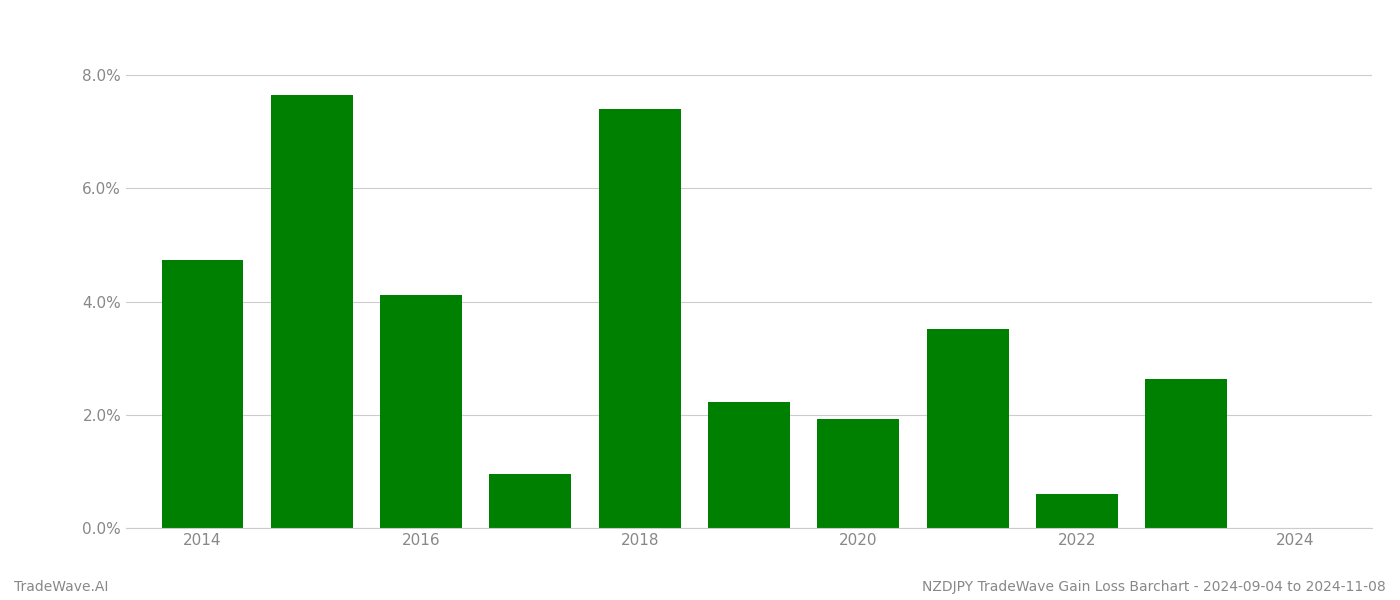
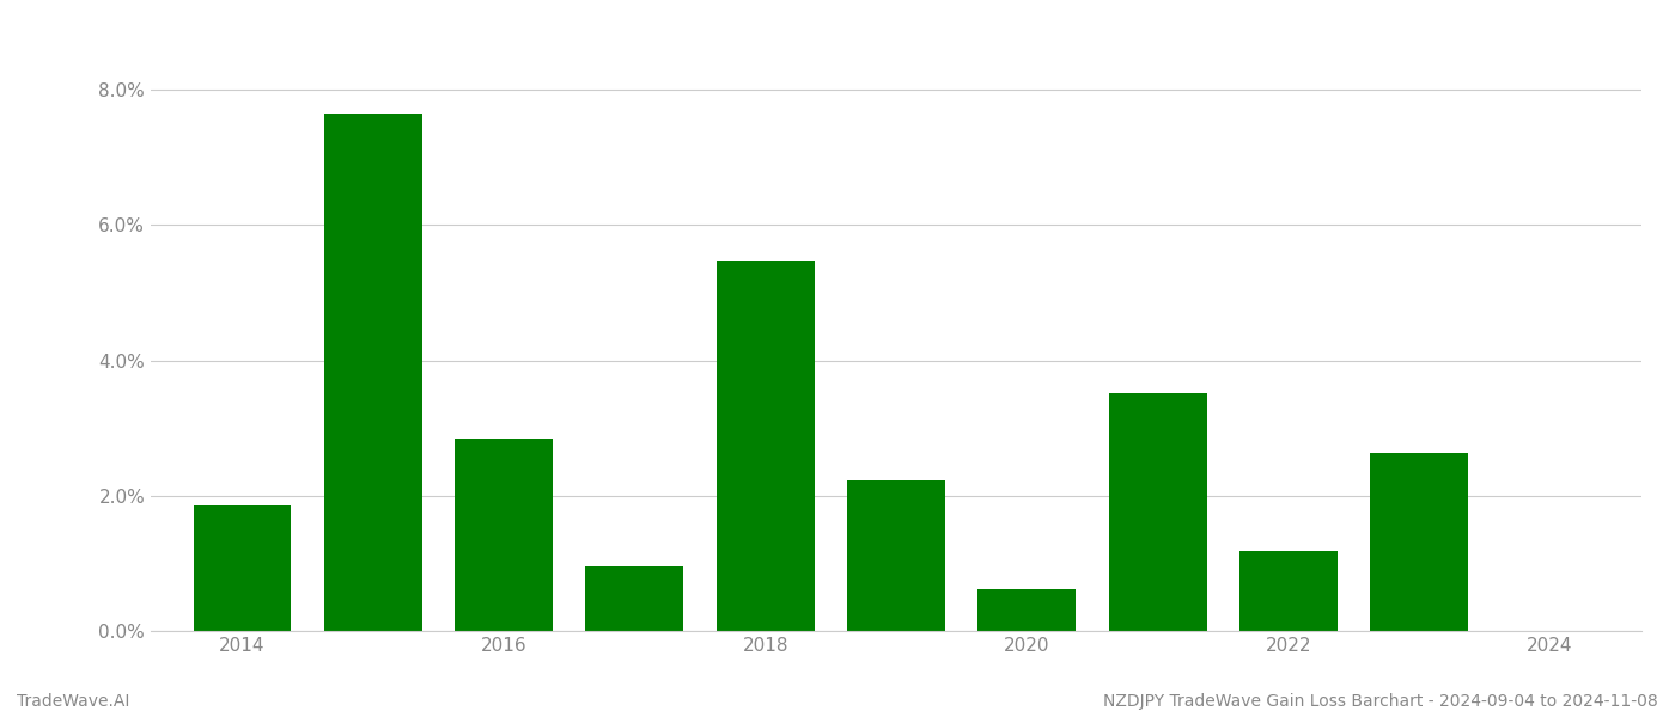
2014: 4.74% -> 1.85%
2016: 4.12% -> 2.85%
2018: 7.40% -> 5.48%
2020: 1.92% -> 0.62%
2022: 0.60% -> 1.18%
